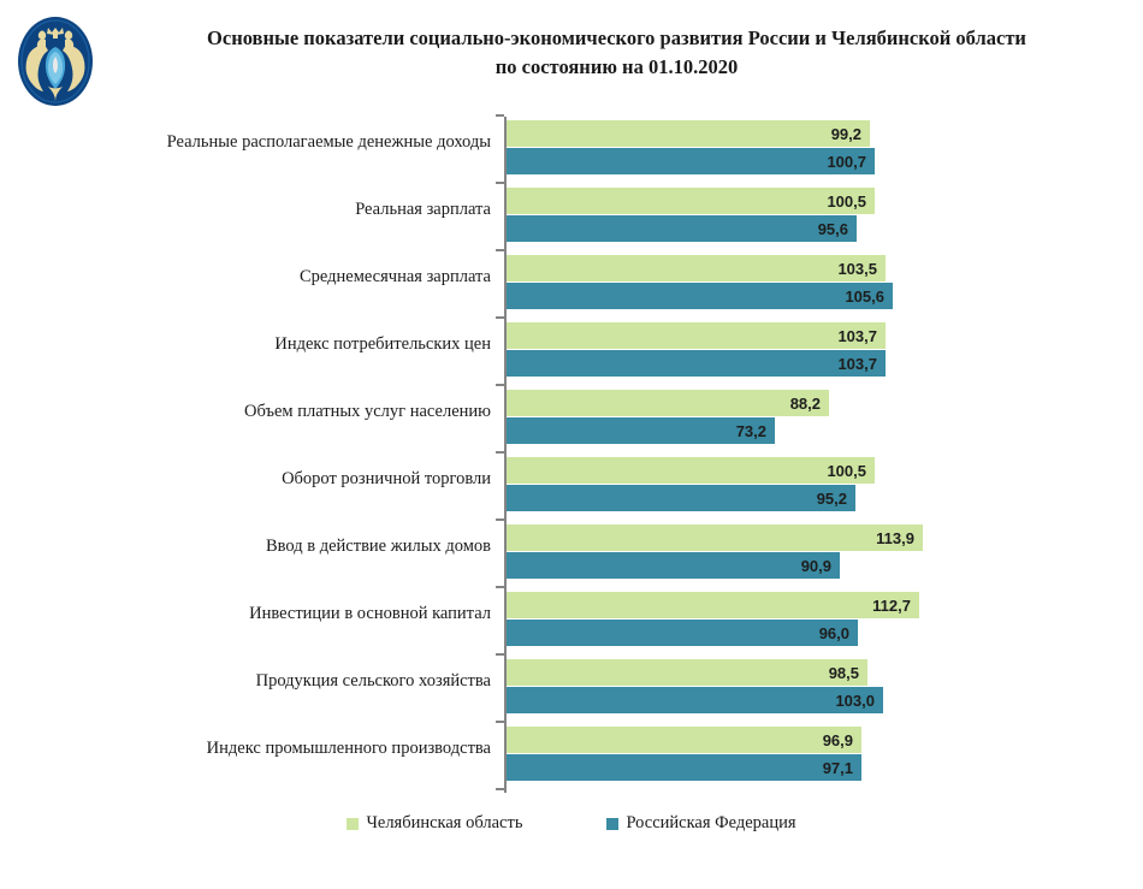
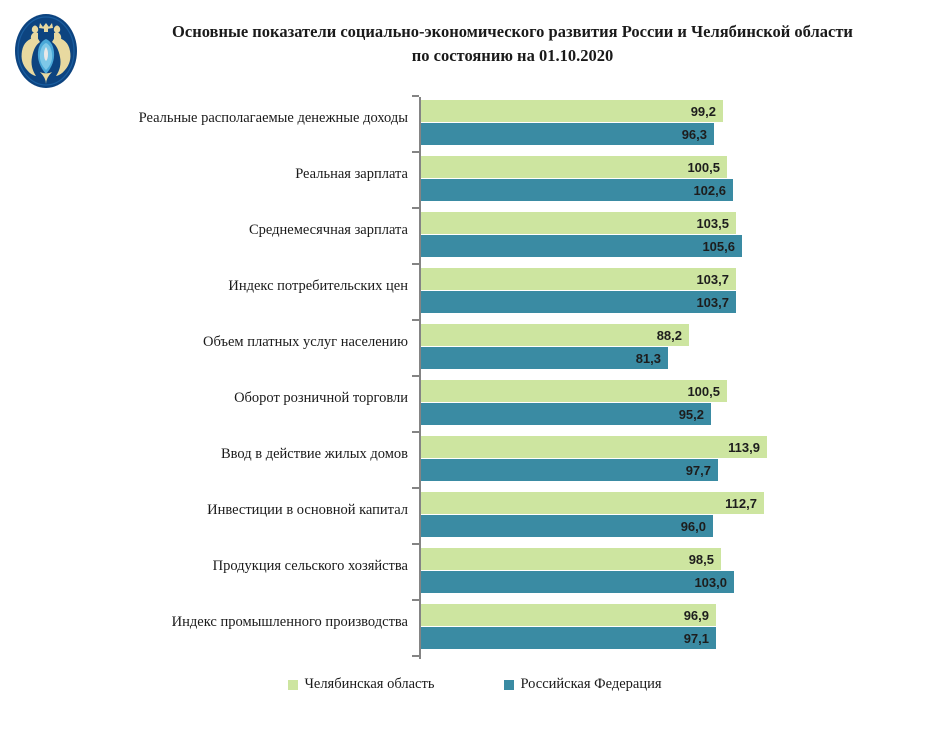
Российская Федерация/Реальные располагаемые денежные доходы: 100,7 -> 96,3
Российская Федерация/Реальная зарплата: 95,6 -> 102,6
Российская Федерация/Объем платных услуг населению: 73,2 -> 81,3
Российская Федерация/Ввод в действие жилых домов: 90,9 -> 97,7
